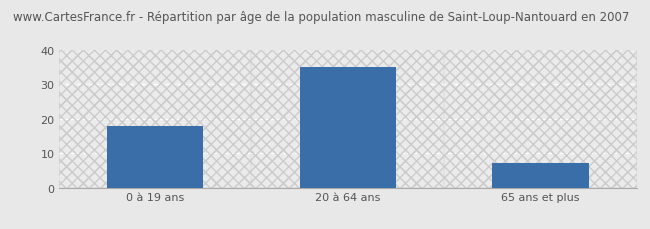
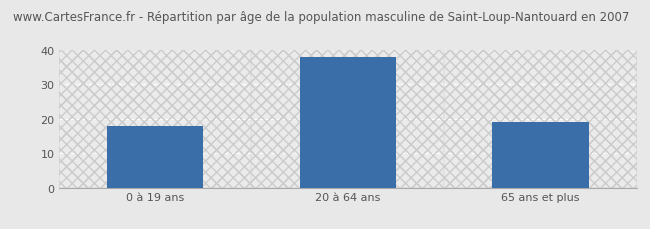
20 à 64 ans: 35 -> 38
65 ans et plus: 7 -> 19
